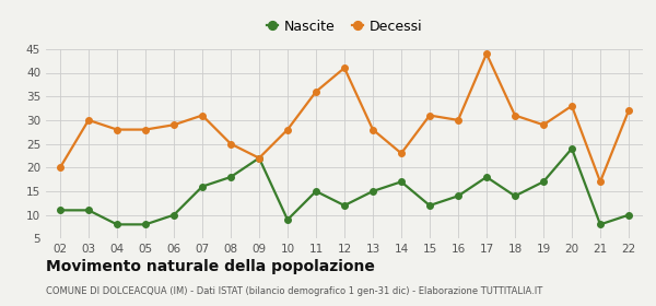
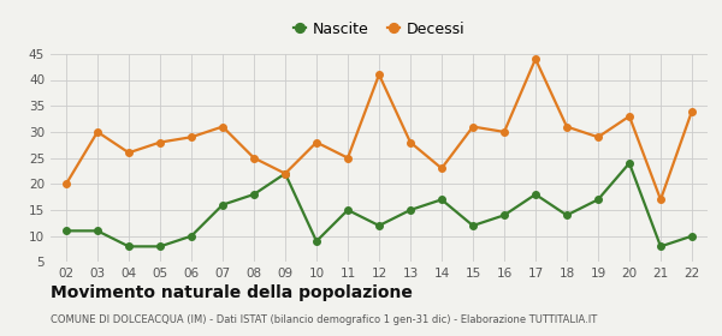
Decessi/04: 28 -> 26
Decessi/11: 36 -> 25
Decessi/22: 32 -> 34
